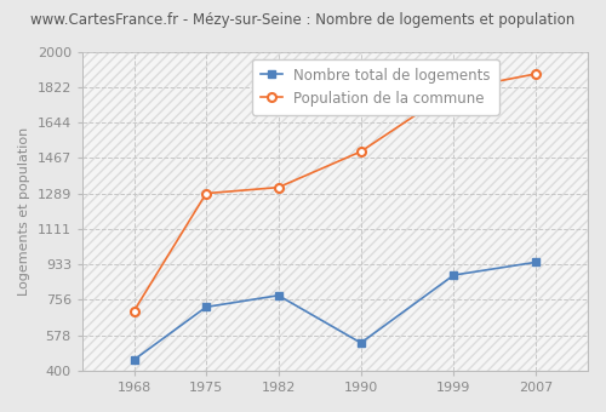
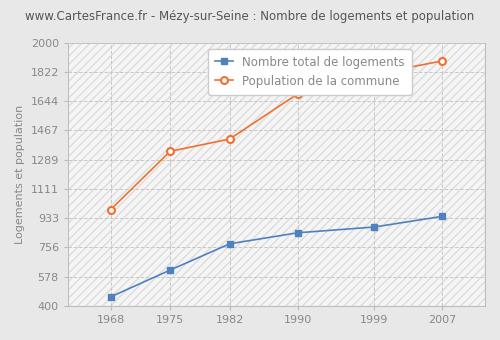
Population de la commune/1968: 700 -> 980
Nombre total de logements/1975: 720 -> 620
Population de la commune/1975: 1290 -> 1340
Population de la commune/1982: 1320 -> 1420
Nombre total de logements/1990: 540 -> 840
Population de la commune/1990: 1500 -> 1690
